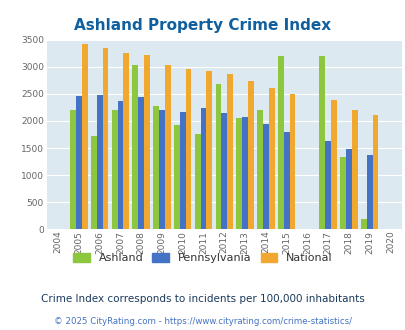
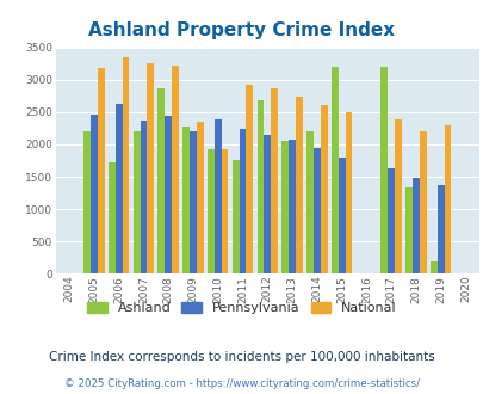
National/2005: 3420 -> 3180
Pennsylvania/2006: 2470 -> 2620
Ashland/2008: 3040 -> 2860
National/2009: 3040 -> 2340
Pennsylvania/2010: 2170 -> 2380
National/2010: 2950 -> 1920
National/2019: 2110 -> 2300
